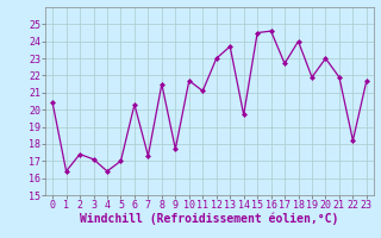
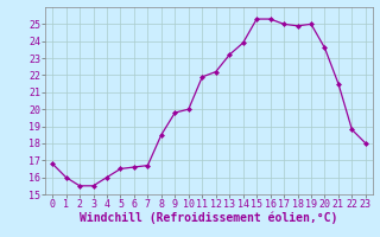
0: 20.4 -> 16.8
1: 16.4 -> 16.0
2: 17.4 -> 15.5
3: 17.1 -> 15.5
4: 16.4 -> 16.0
5: 17.0 -> 16.5
6: 20.3 -> 16.6
7: 17.3 -> 16.7
8: 21.5 -> 18.5
9: 17.7 -> 19.8
10: 21.7 -> 20.0
11: 21.1 -> 21.9
12: 23.0 -> 22.2
13: 23.7 -> 23.2
14: 19.7 -> 23.9
15: 24.5 -> 25.3
16: 24.6 -> 25.3
17: 22.7 -> 25.0
18: 24.0 -> 24.9
19: 21.9 -> 25.0
20: 23.0 -> 23.6
21: 21.9 -> 21.5
22: 18.2 -> 18.8
23: 21.7 -> 18.0
